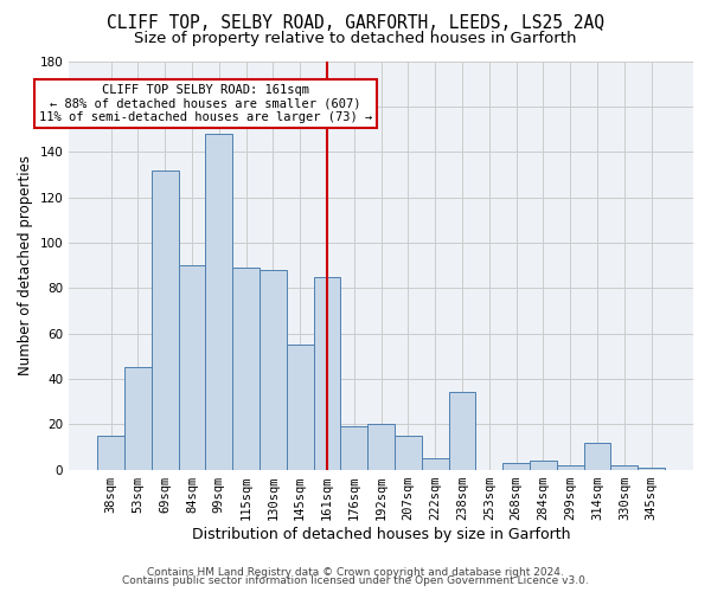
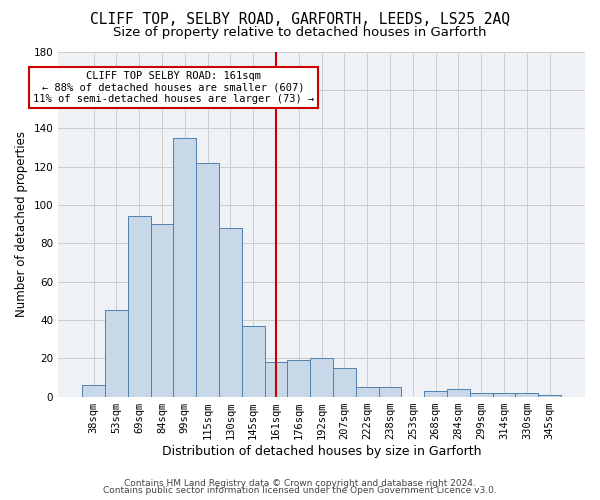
38sqm: 15 -> 6
69sqm: 132 -> 94
99sqm: 148 -> 135
115sqm: 89 -> 122
145sqm: 55 -> 37
161sqm: 85 -> 18
238sqm: 34 -> 5
314sqm: 12 -> 2
